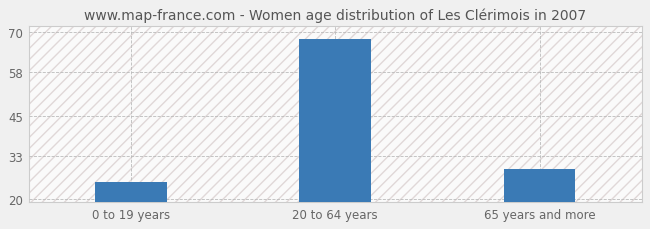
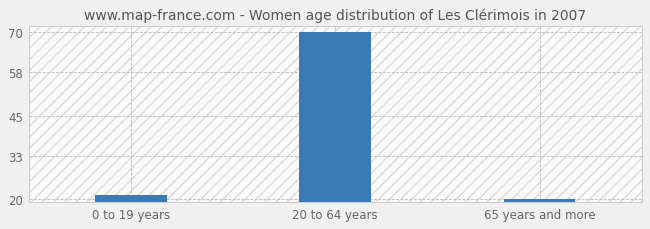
0 to 19 years: 25 -> 21
20 to 64 years: 68 -> 70
65 years and more: 29 -> 20
